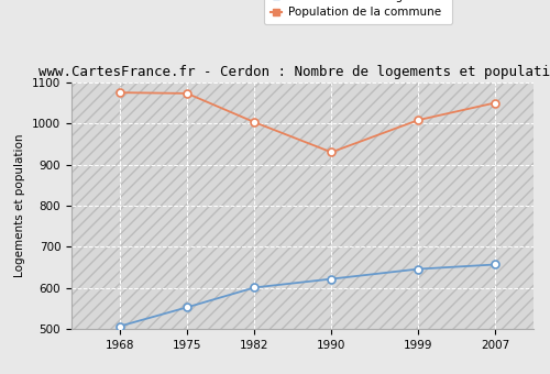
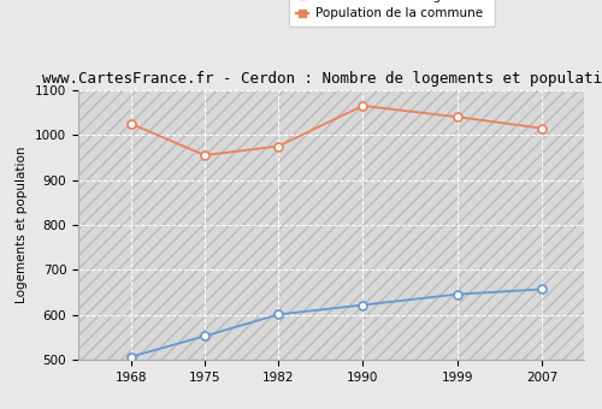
Population de la commune/1968: 1075 -> 1025
Population de la commune/1975: 1073 -> 955
Population de la commune/1982: 1003 -> 975
Population de la commune/1990: 930 -> 1065
Population de la commune/1999: 1008 -> 1040
Population de la commune/2007: 1050 -> 1015
